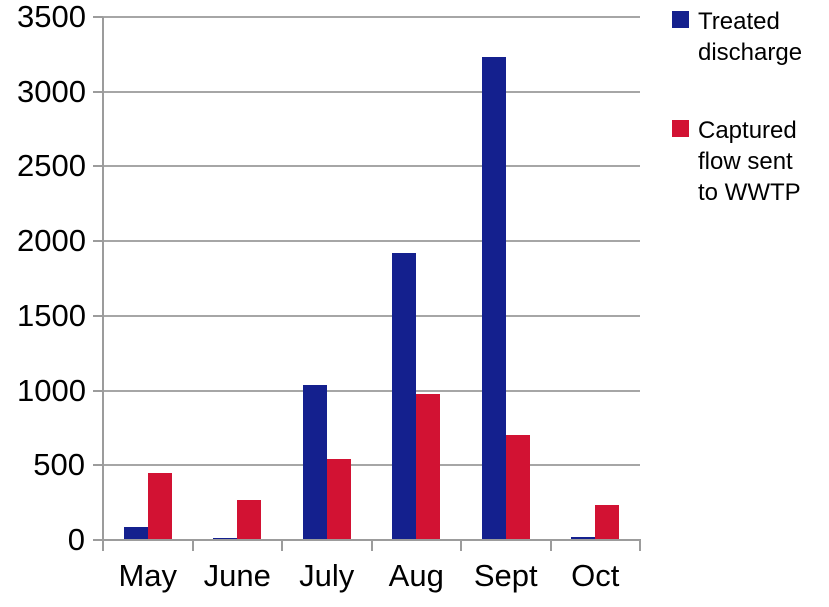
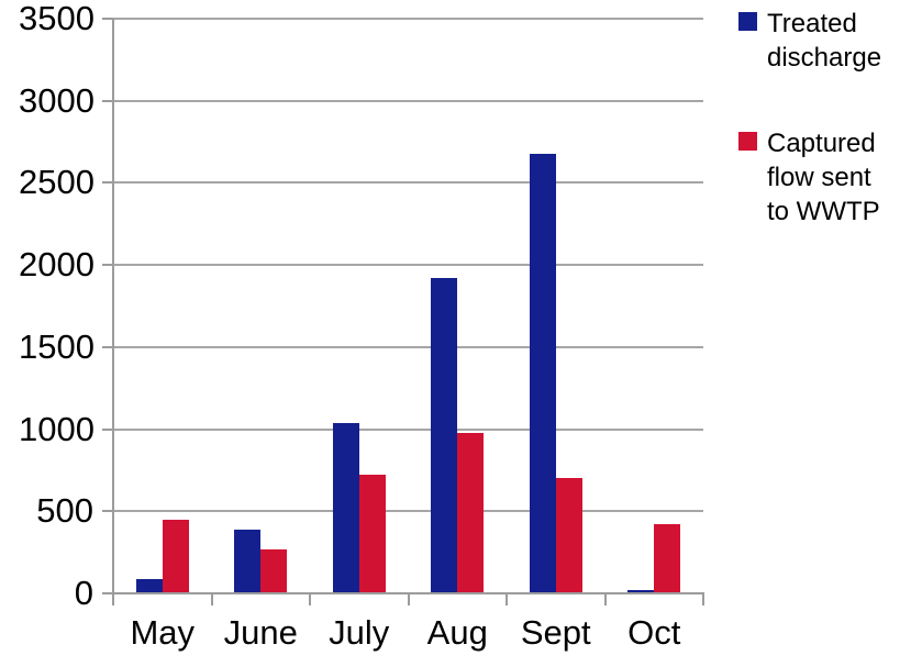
Treated discharge/June: 10 -> 390
Captured flow sent to WWTP/July: 540 -> 720
Treated discharge/Sept: 3230 -> 2680
Captured flow sent to WWTP/Oct: 240 -> 420
